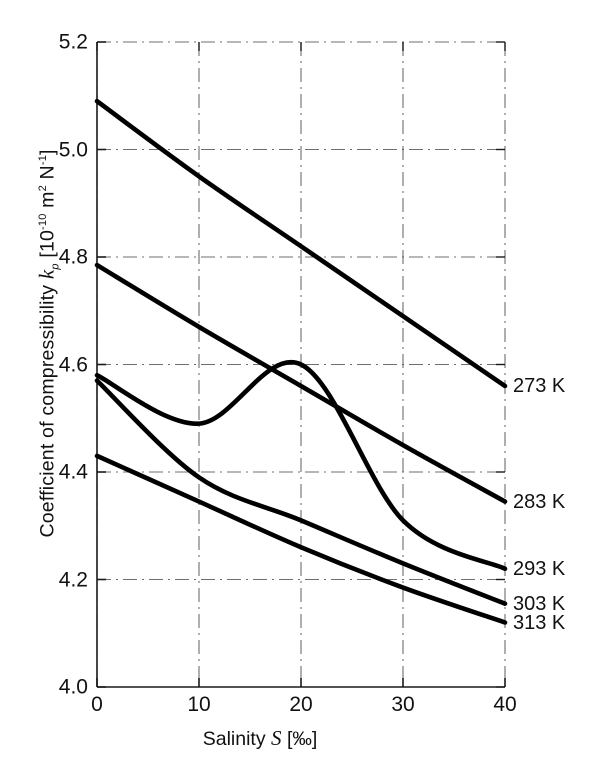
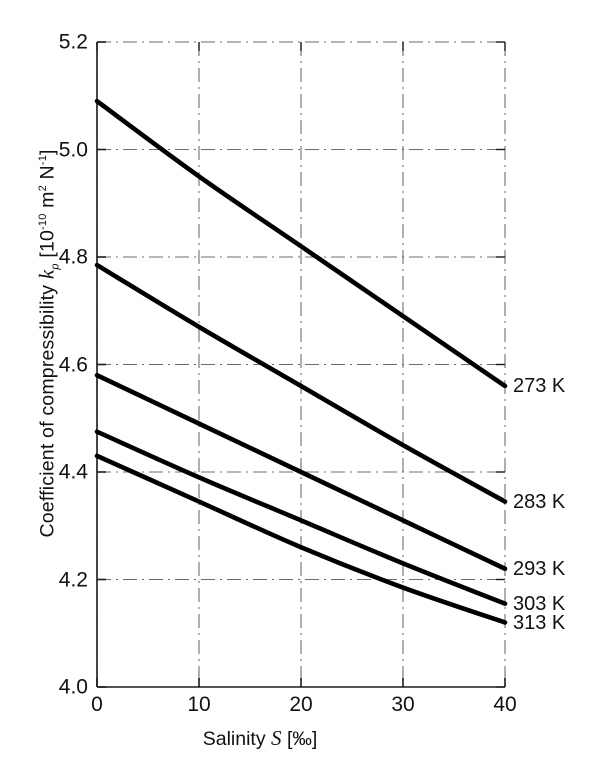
303 K/0: 4.57 -> 4.47
293 K/20: 4.60 -> 4.40
